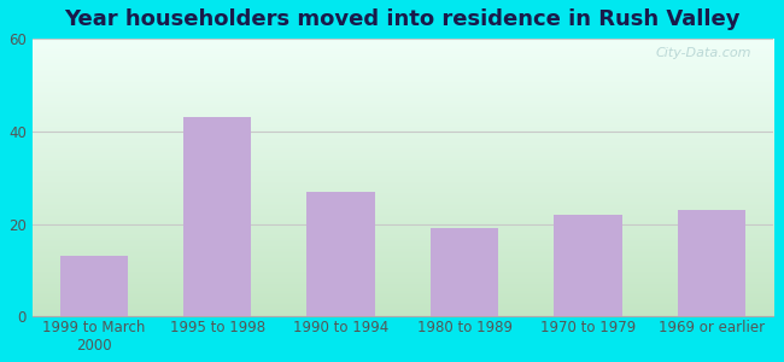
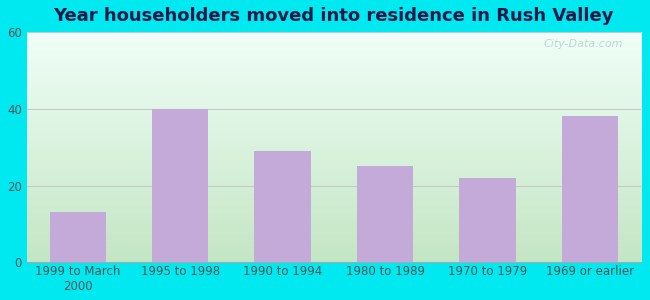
1995 to 1998: 43 -> 40
1990 to 1994: 27 -> 29
1980 to 1989: 19 -> 25
1969 or earlier: 23 -> 38
